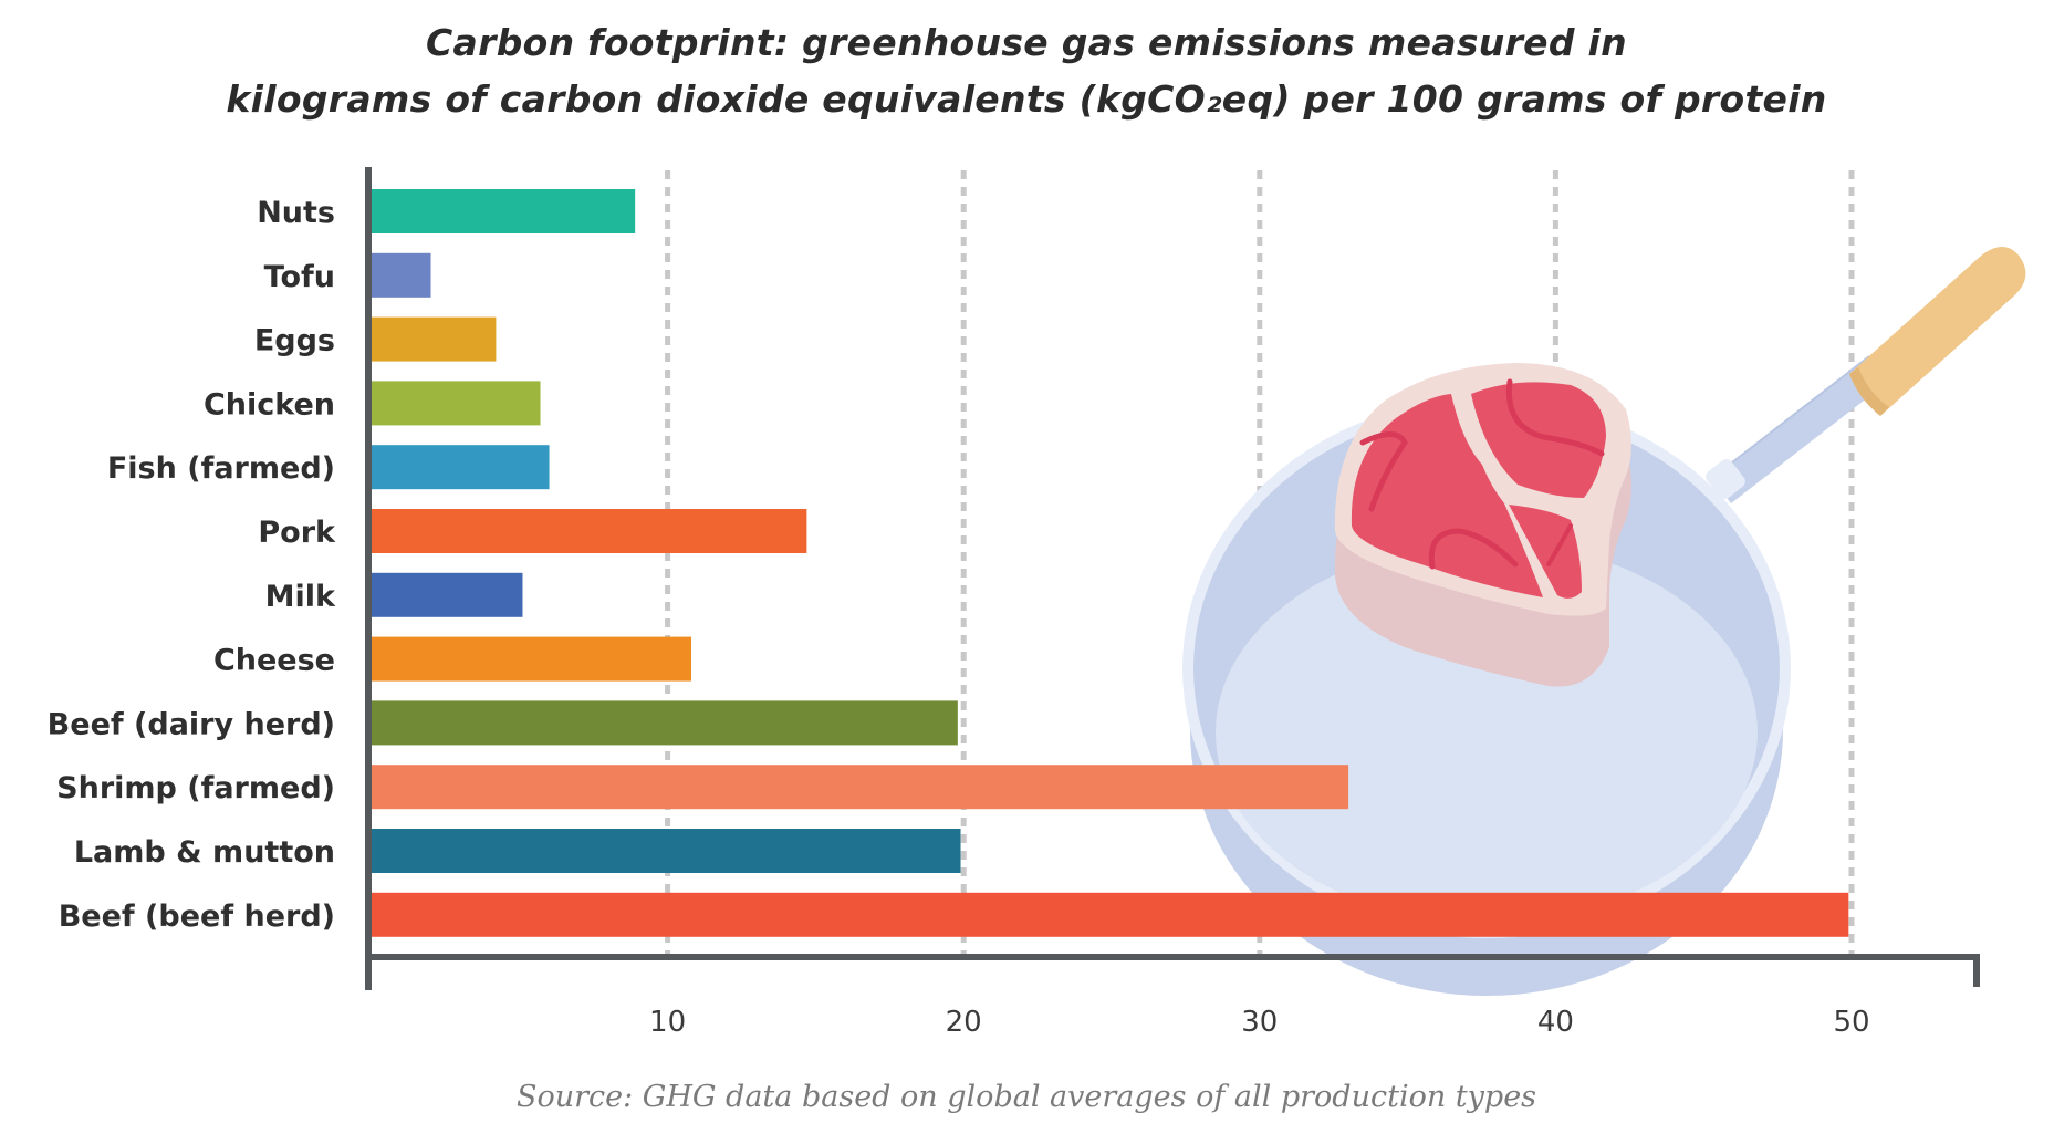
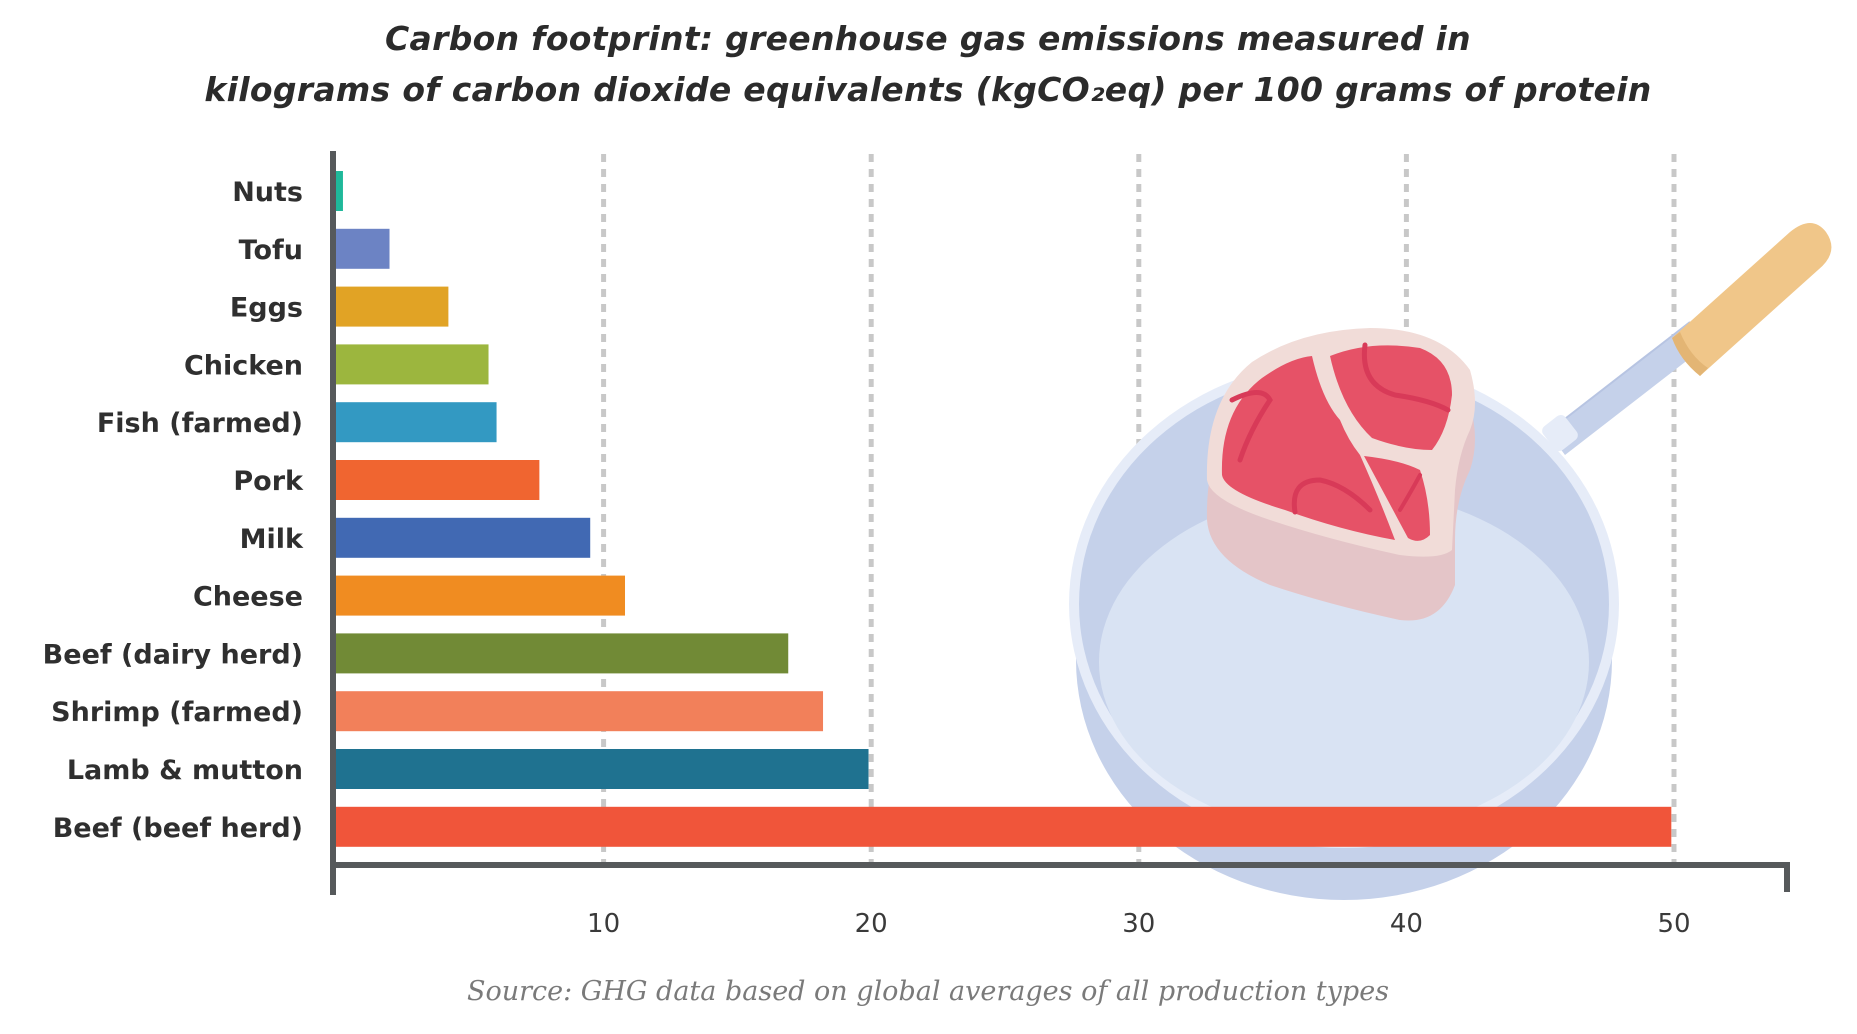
Nuts: 8.9 -> 0.3
Pork: 14.7 -> 7.6
Milk: 5.1 -> 9.5
Beef (dairy herd): 19.8 -> 16.9
Shrimp (farmed): 33.0 -> 18.2
